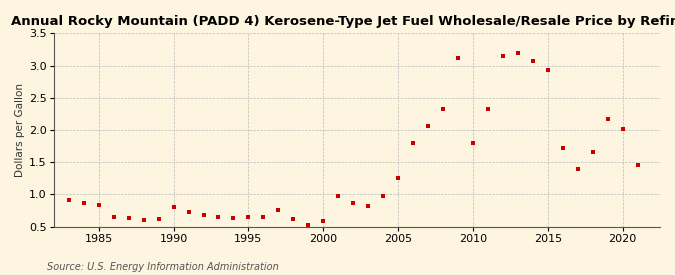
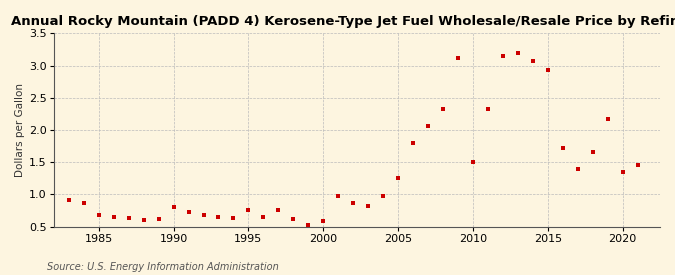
1985: 0.83 -> 0.68
1995: 0.65 -> 0.76
2010: 1.80 -> 1.50
2020: 2.02 -> 1.34
